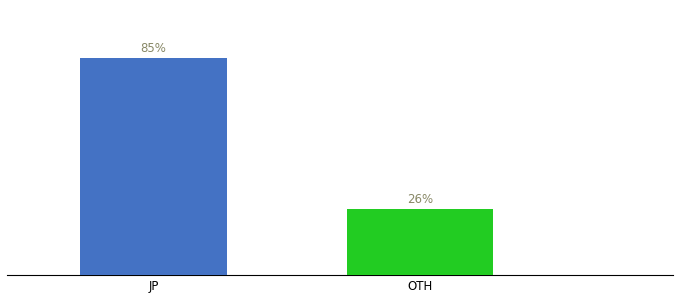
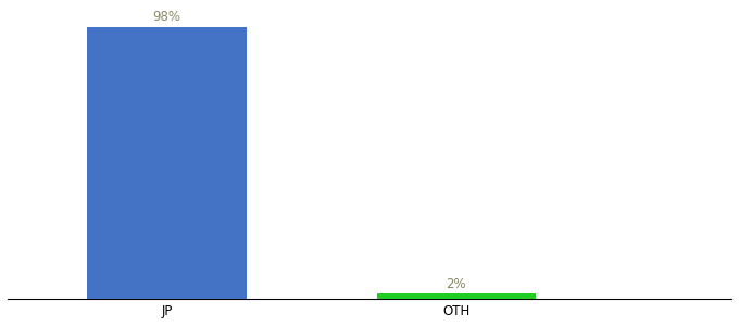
JP: 85% -> 98%
OTH: 26% -> 2%
